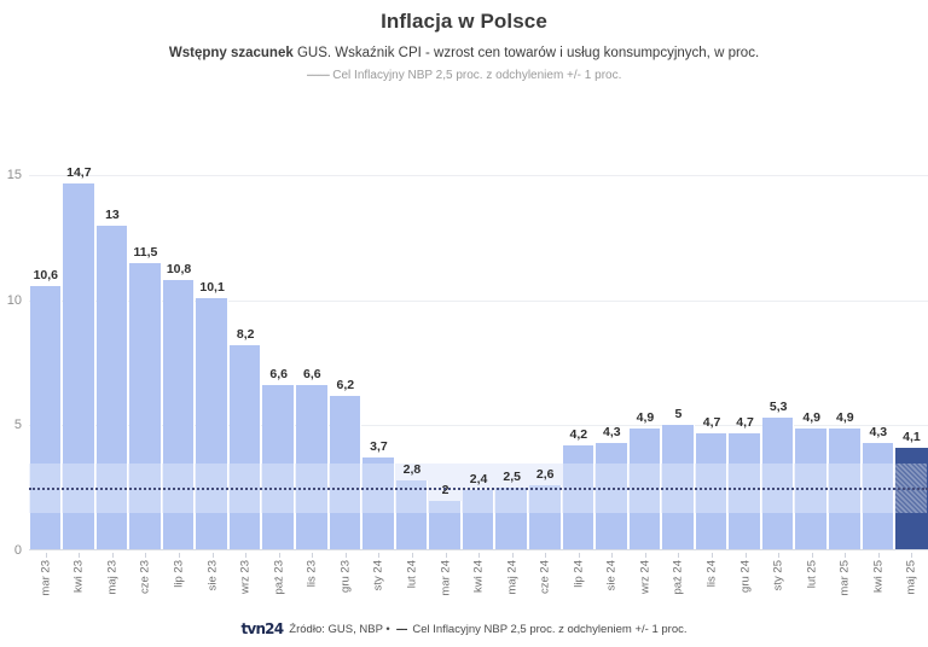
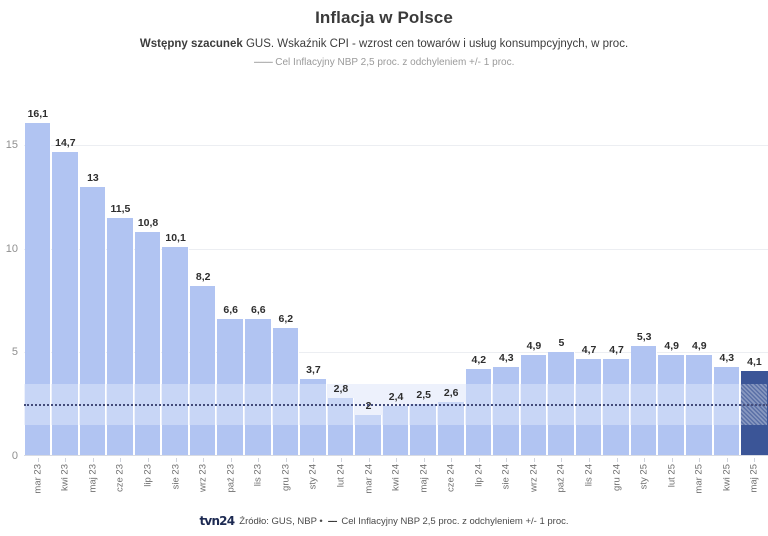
mar 23: 10,6 -> 16,1
